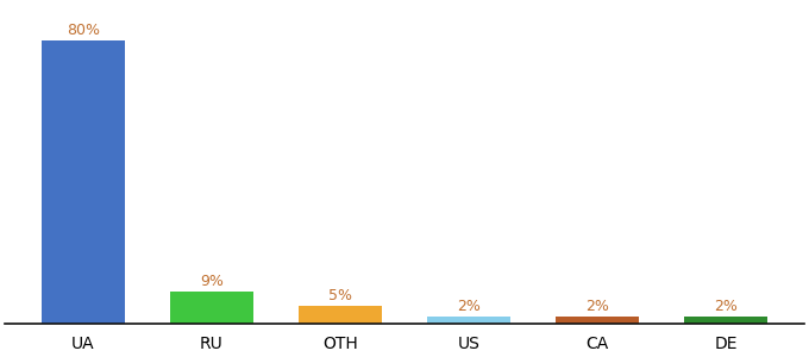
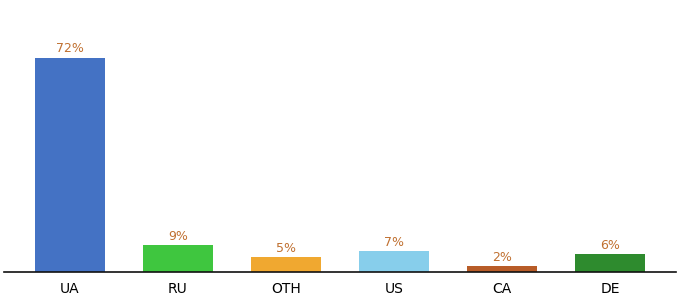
UA: 80% -> 72%
US: 2% -> 7%
DE: 2% -> 6%
